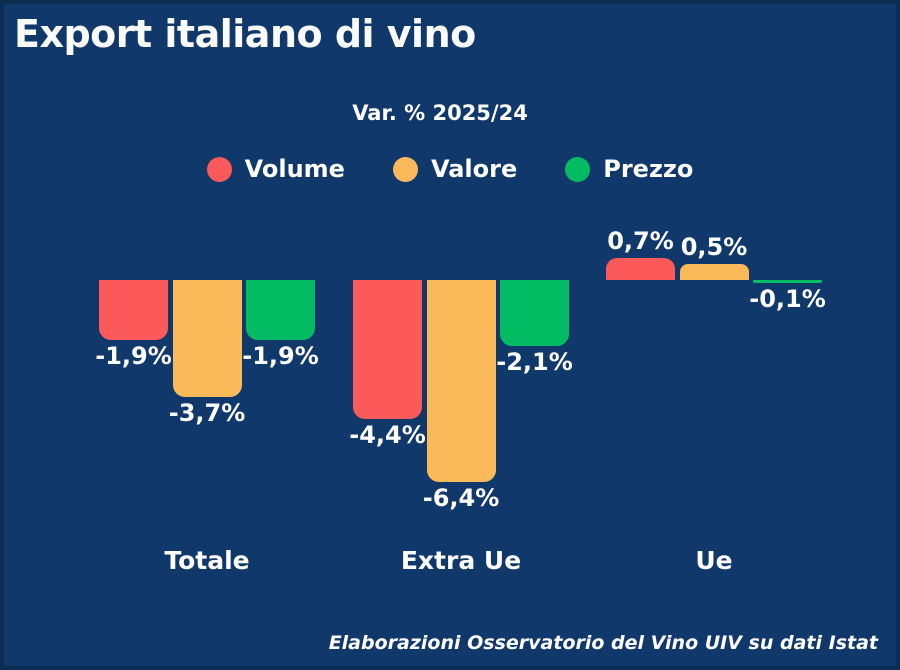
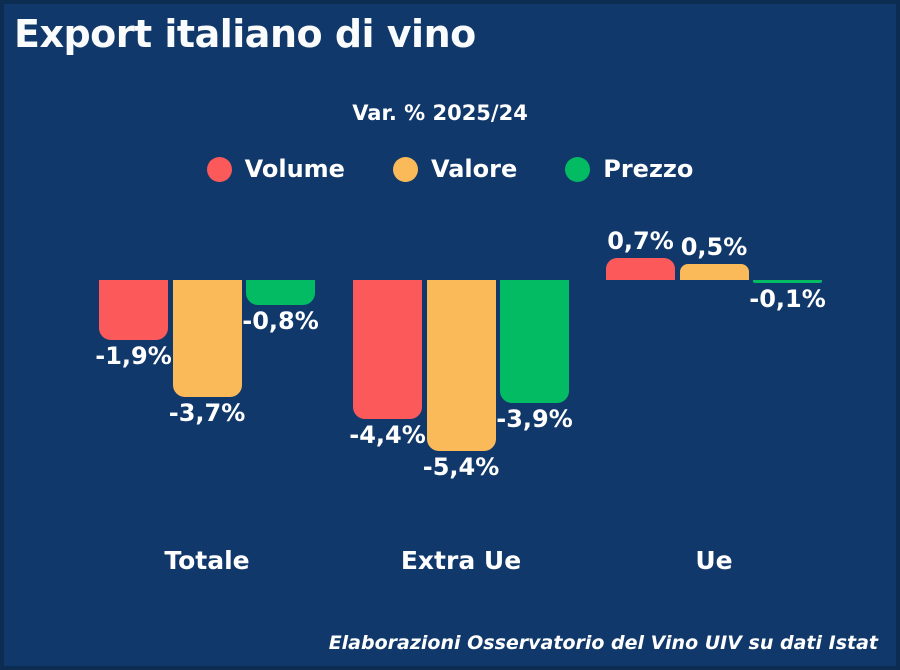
Prezzo/Totale: -1,9% -> -0,8%
Valore/Extra Ue: -6,4% -> -5,4%
Prezzo/Extra Ue: -2,1% -> -3,9%
